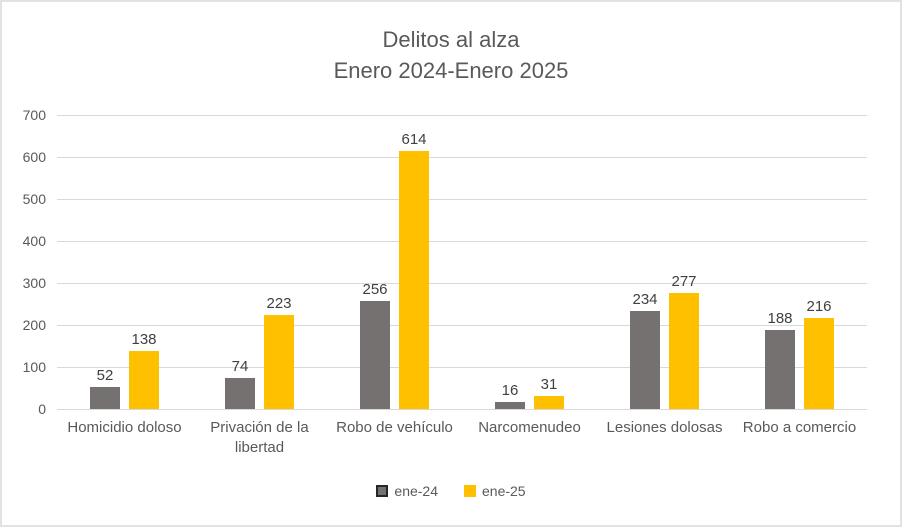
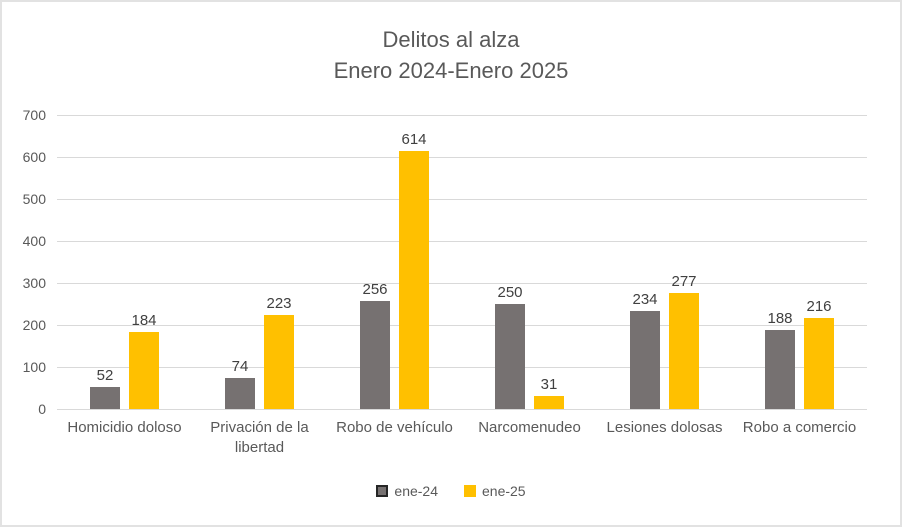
ene-25/Homicidio doloso: 138 -> 184
ene-24/Narcomenudeo: 16 -> 250
